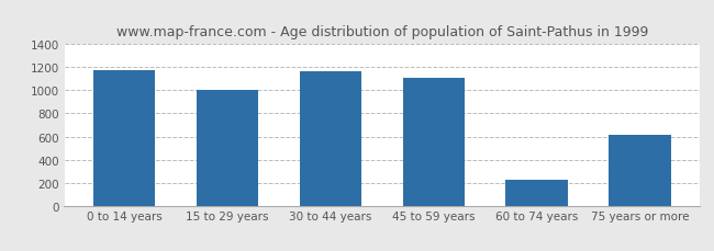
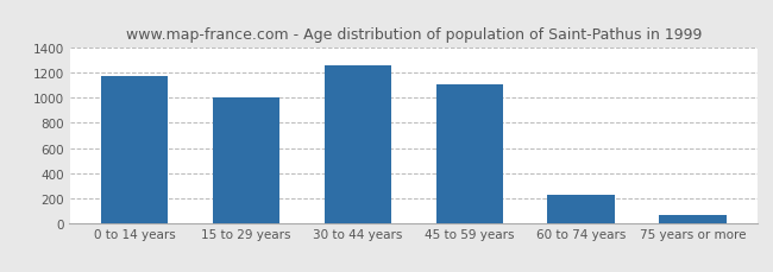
30 to 44 years: 1170 -> 1260
75 years or more: 610 -> 60
